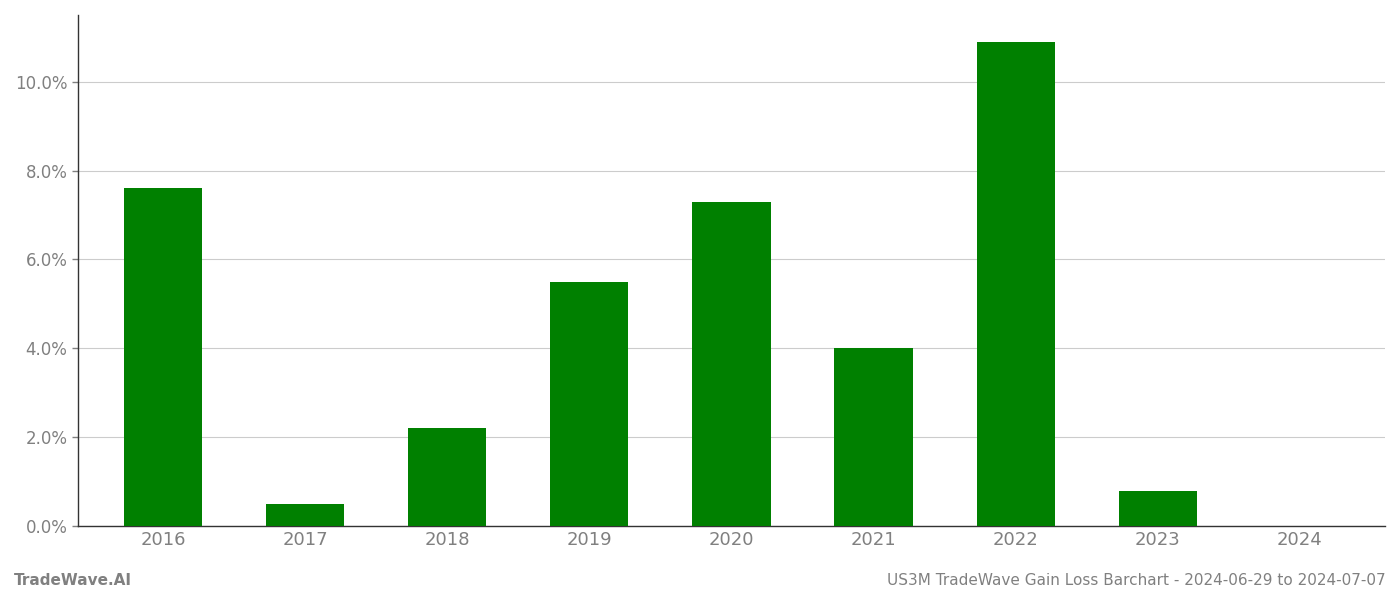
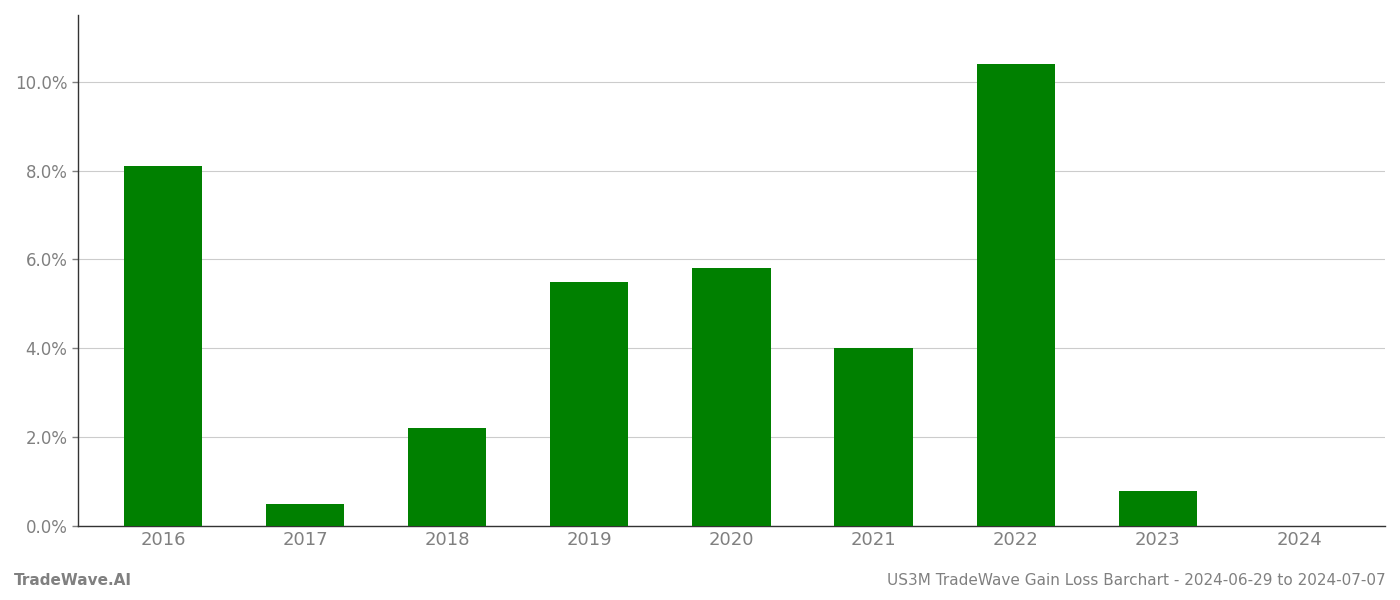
2016: 7.6% -> 8.1%
2020: 7.3% -> 5.8%
2022: 10.9% -> 10.4%
